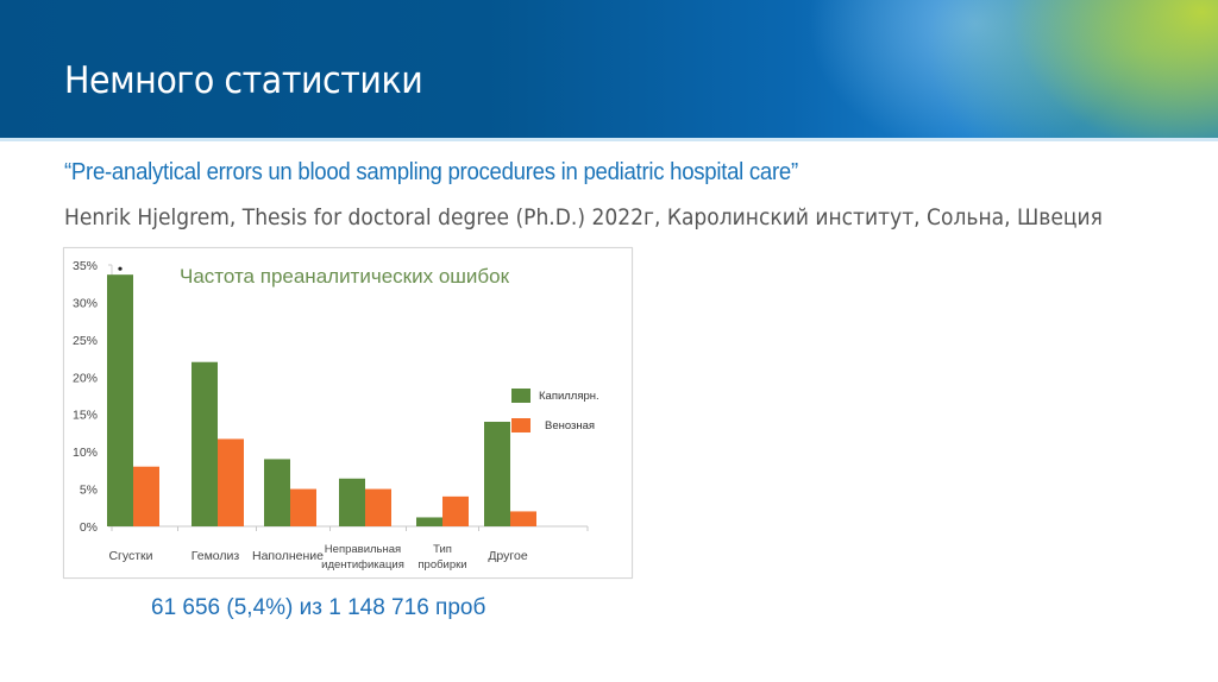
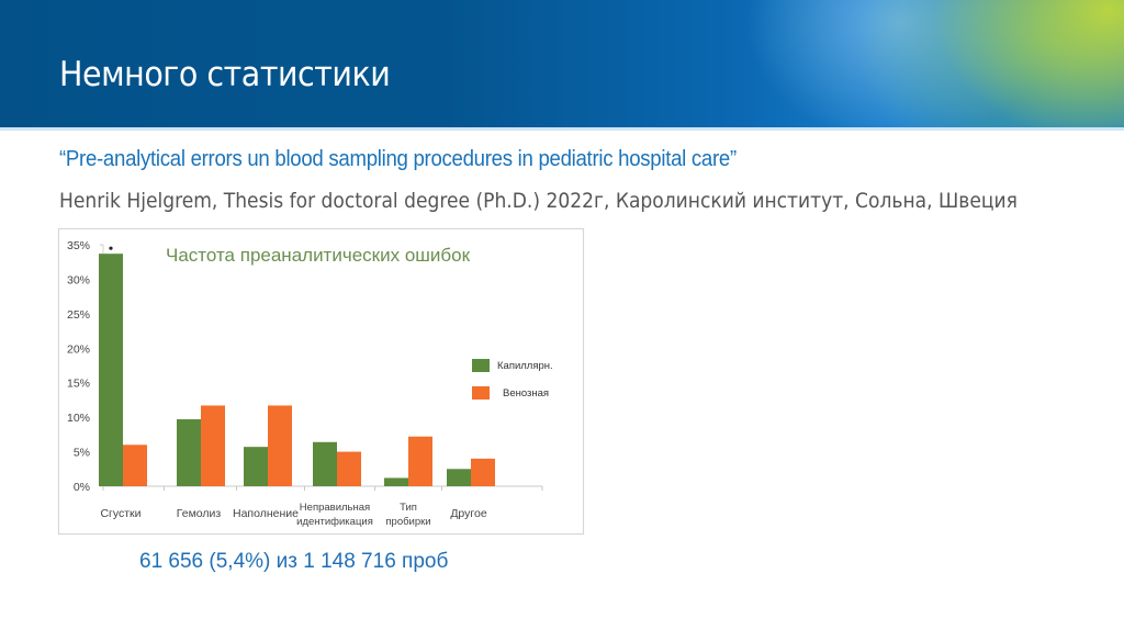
Венозная/Сгустки: 8% -> 6%
Капиллярн./Гемолиз: 22% -> 10%
Капиллярн./Наполнение: 9% -> 6%
Венозная/Наполнение: 5% -> 12%
Венозная/Тип пробирки: 4% -> 7%
Капиллярн./Другое: 14% -> 2%
Венозная/Другое: 2% -> 4%
